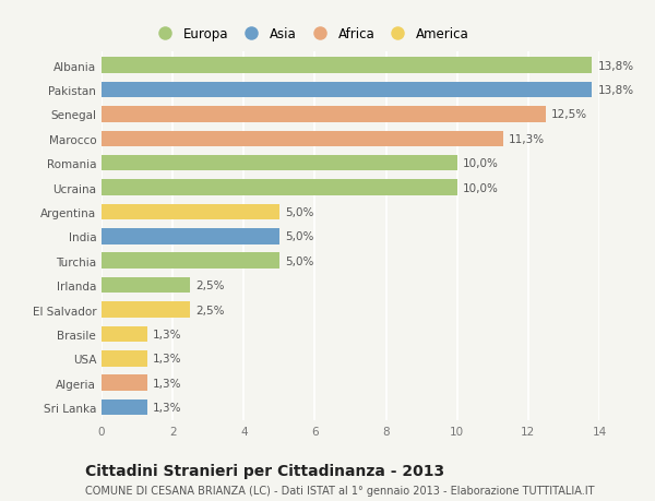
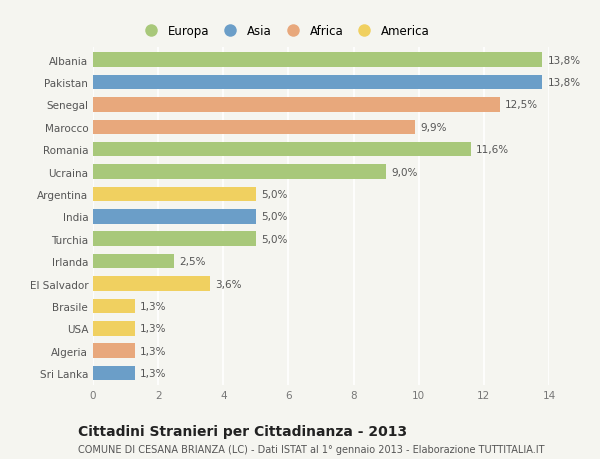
Marocco: 11,3% -> 9,9%
Romania: 10,0% -> 11,6%
Ucraina: 10,0% -> 9,0%
El Salvador: 2,5% -> 3,6%
